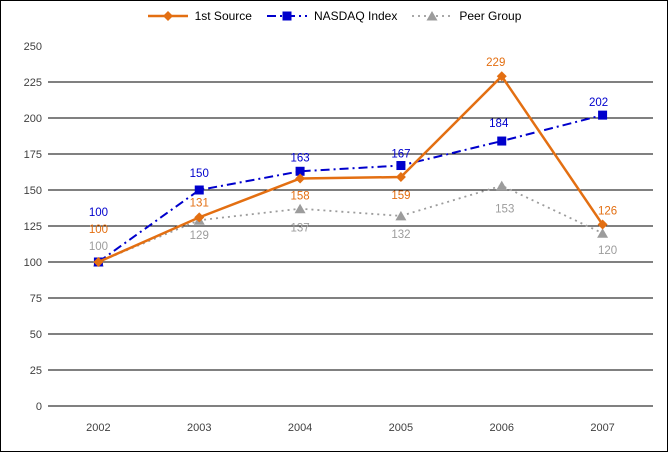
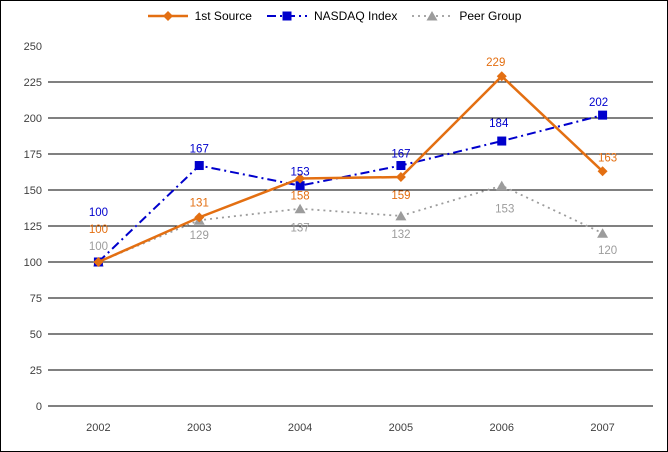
NASDAQ Index/2003: 150 -> 167
NASDAQ Index/2004: 163 -> 153
1st Source/2007: 126 -> 163
